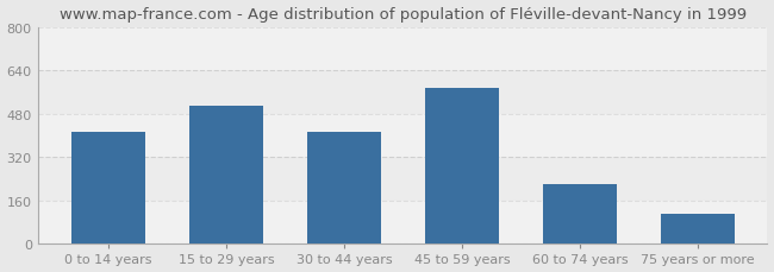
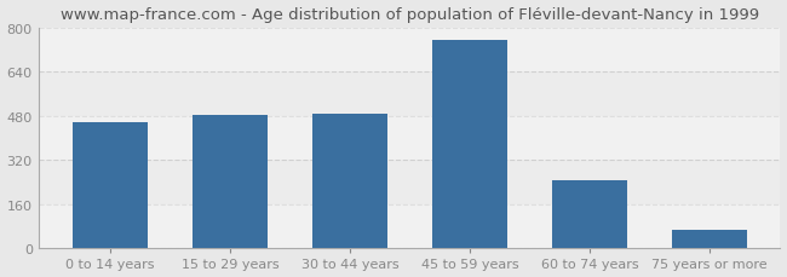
0 to 14 years: 415 -> 455
15 to 29 years: 510 -> 485
30 to 44 years: 415 -> 490
45 to 59 years: 575 -> 755
60 to 74 years: 220 -> 248
75 years or more: 110 -> 65
